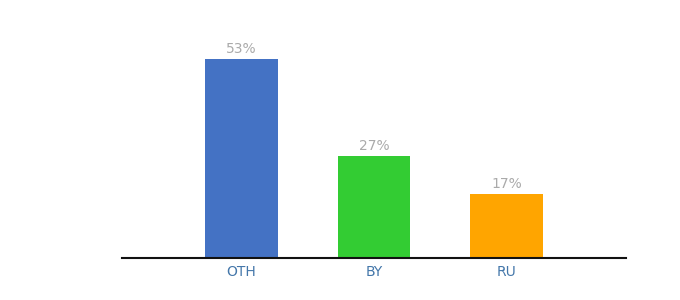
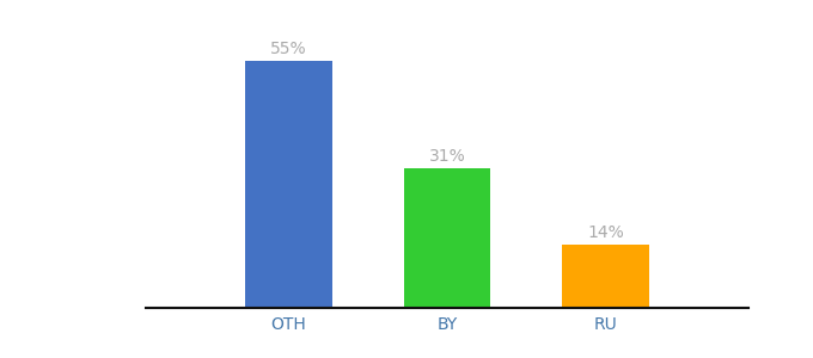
OTH: 53% -> 55%
BY: 27% -> 31%
RU: 17% -> 14%
